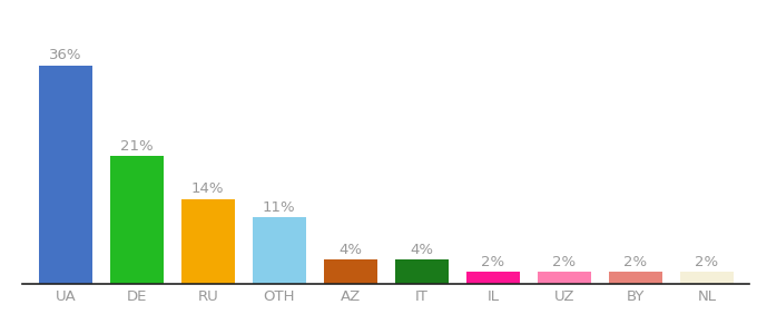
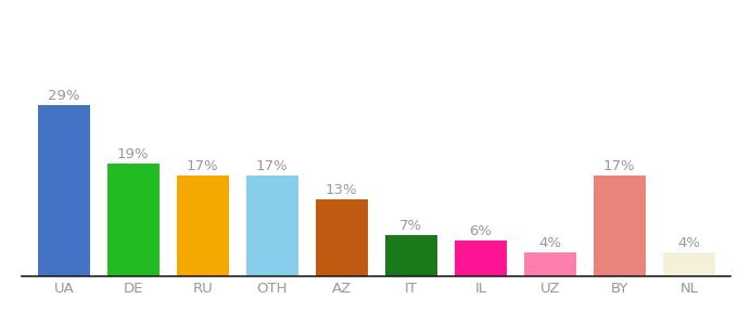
UA: 36% -> 29%
DE: 21% -> 19%
RU: 14% -> 17%
OTH: 11% -> 17%
AZ: 4% -> 13%
IT: 4% -> 7%
IL: 2% -> 6%
UZ: 2% -> 4%
BY: 2% -> 17%
NL: 2% -> 4%
